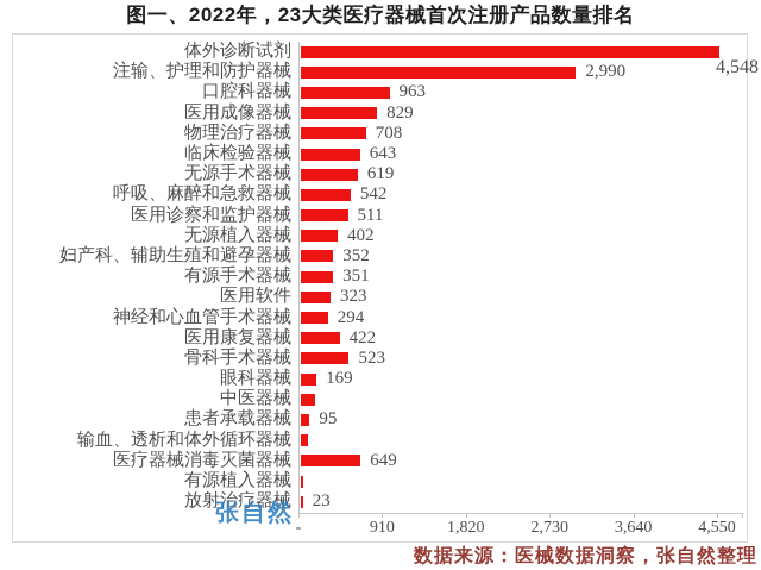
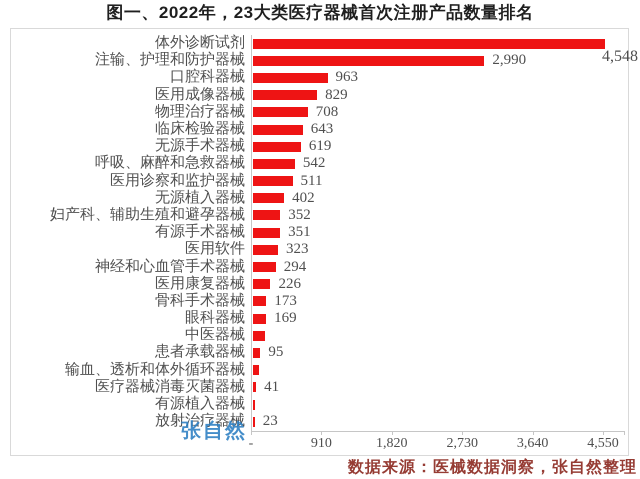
医用康复器械: 422 -> 226
骨科手术器械: 523 -> 173
医疗器械消毒灭菌器械: 649 -> 41
